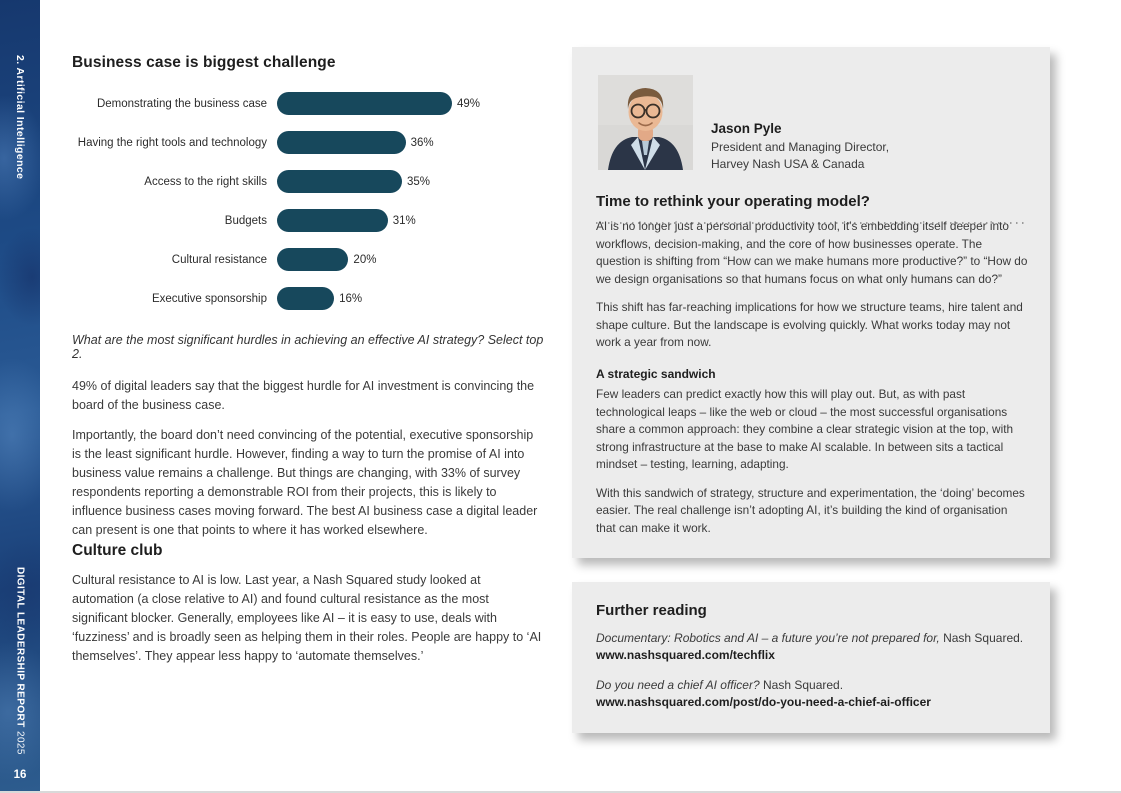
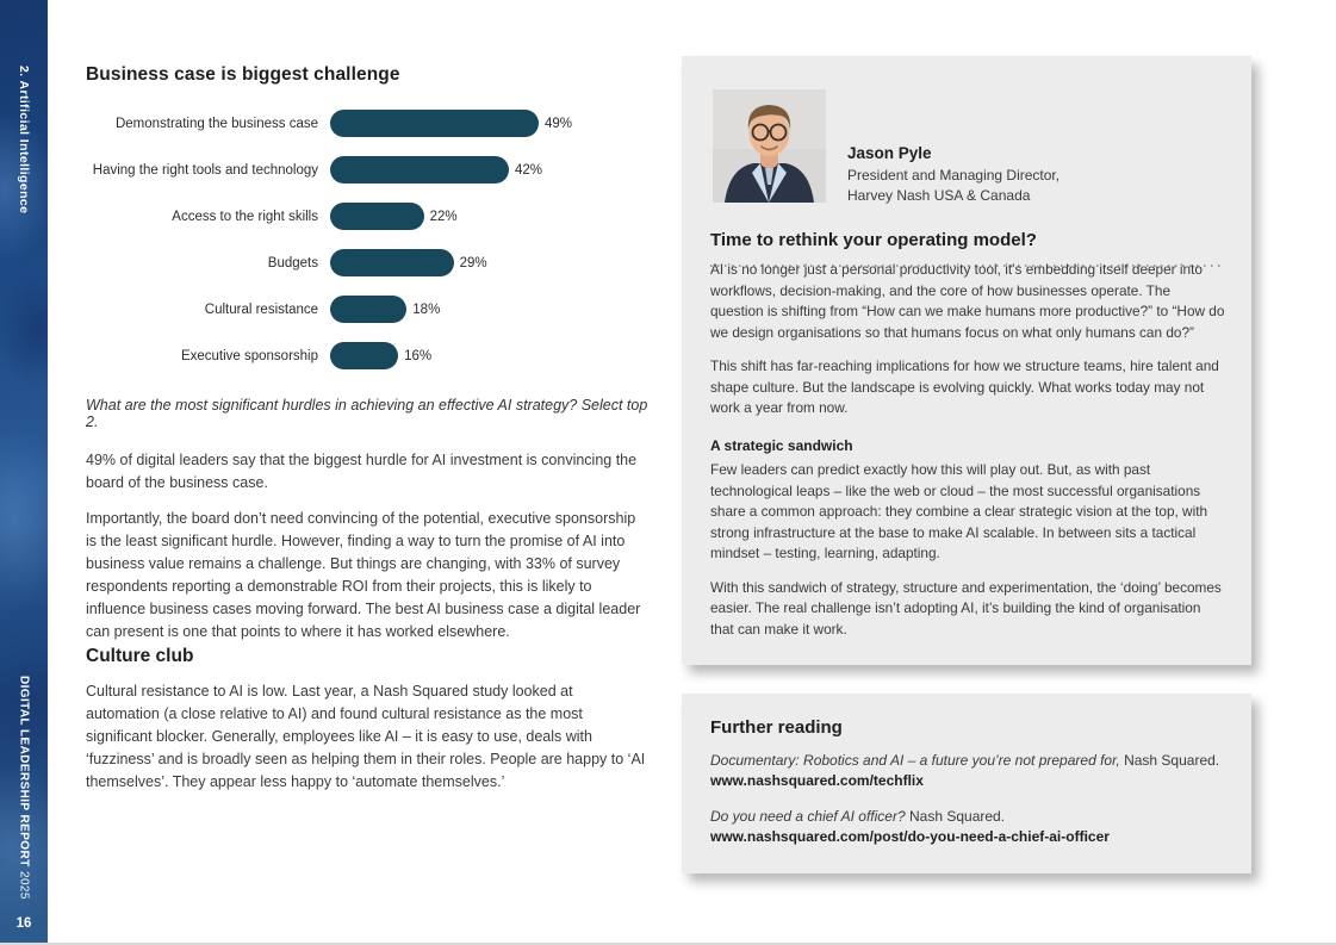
Having the right tools and technology: 36% -> 42%
Access to the right skills: 35% -> 22%
Budgets: 31% -> 29%
Cultural resistance: 20% -> 18%
